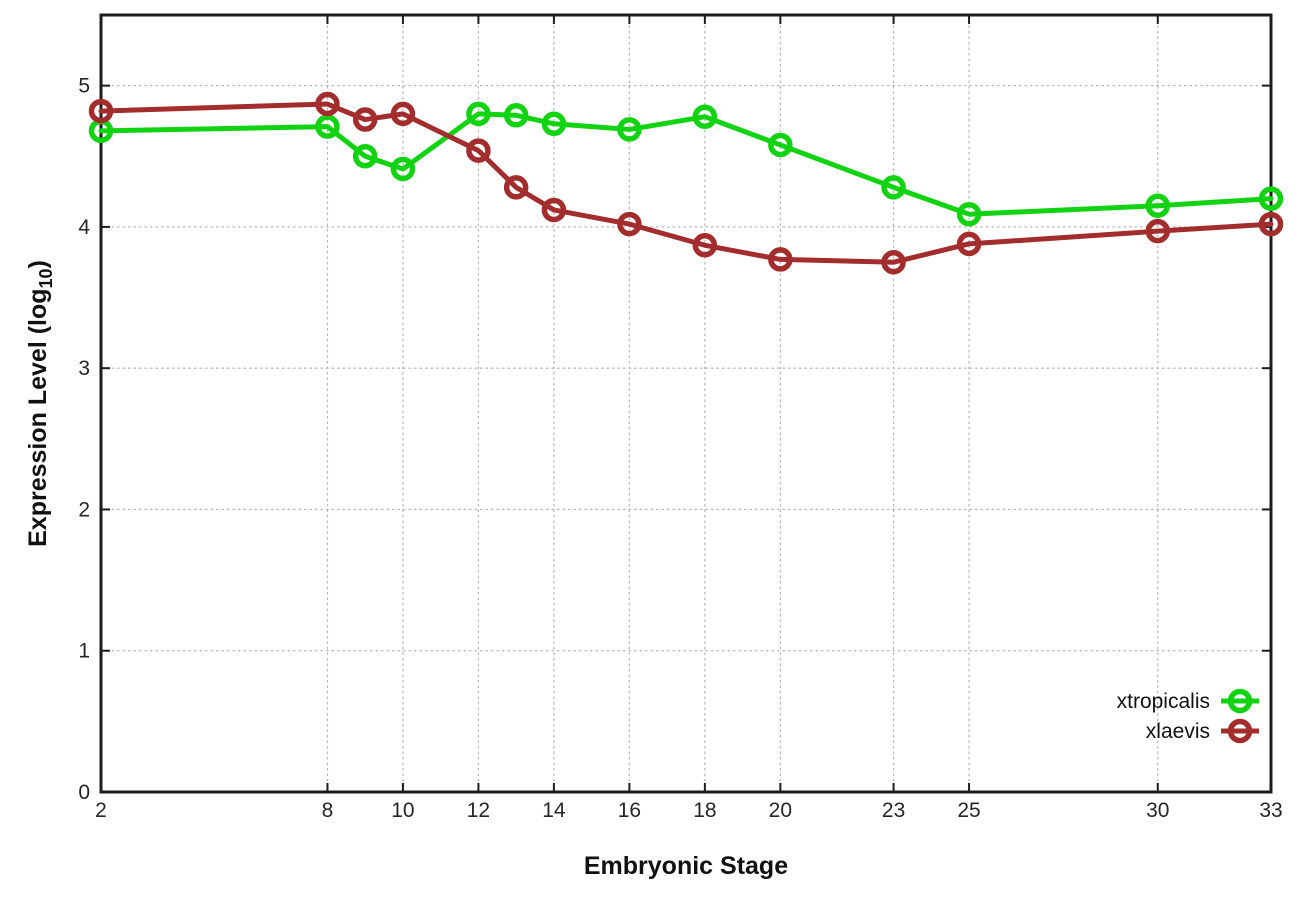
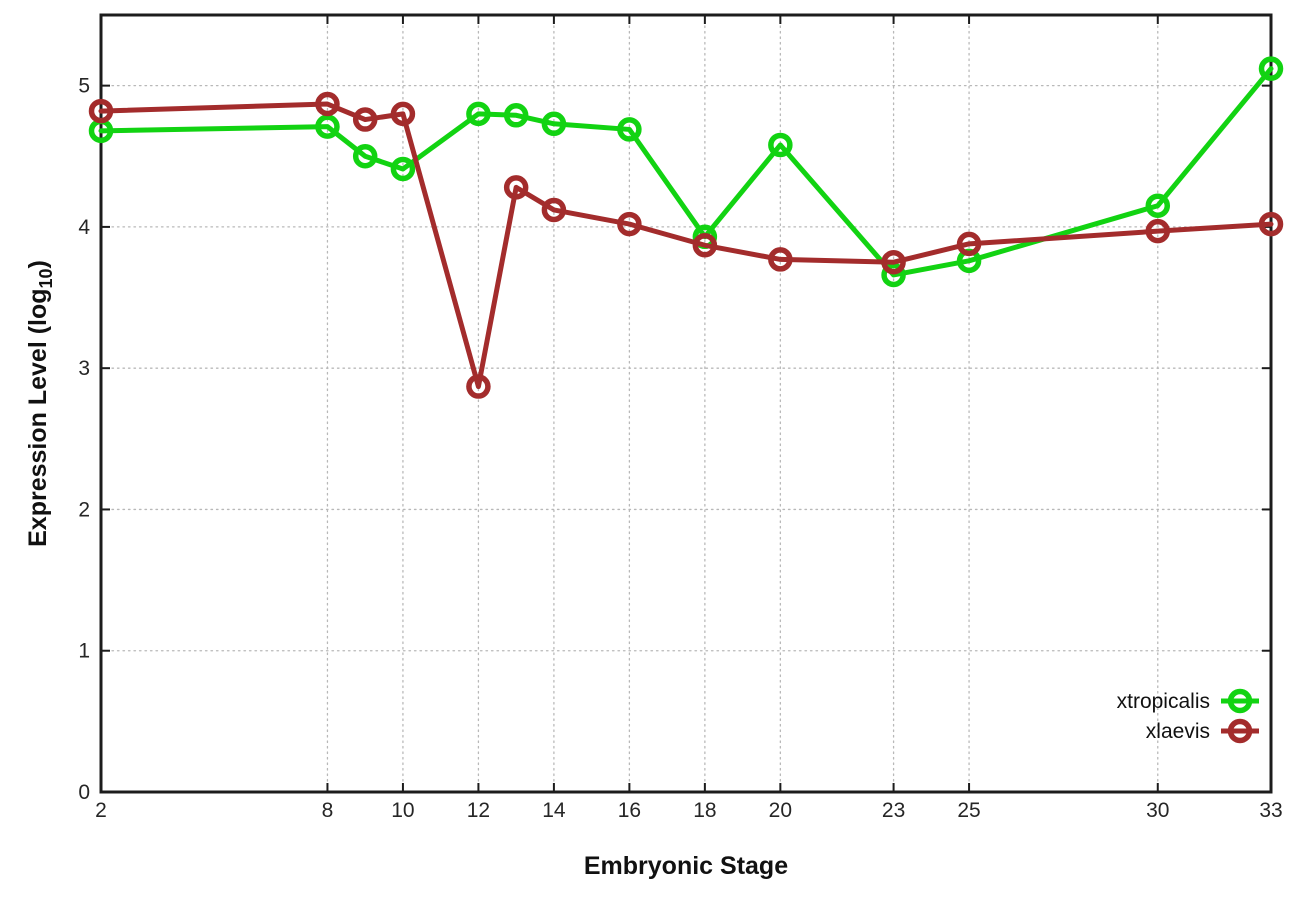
xlaevis/12: 4.54 -> 2.87
xtropicalis/18: 4.78 -> 3.93
xtropicalis/23: 4.28 -> 3.66
xtropicalis/25: 4.09 -> 3.76
xtropicalis/33: 4.20 -> 5.12
